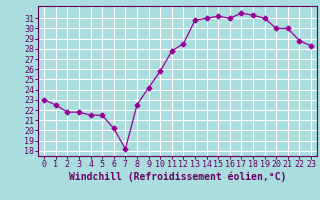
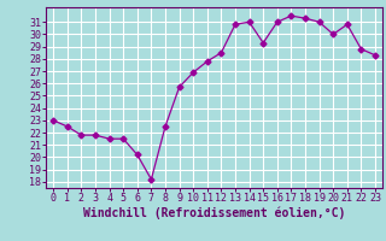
9: 24.2 -> 25.7
10: 25.8 -> 26.9
15: 31.2 -> 29.3
21: 30.0 -> 30.8
